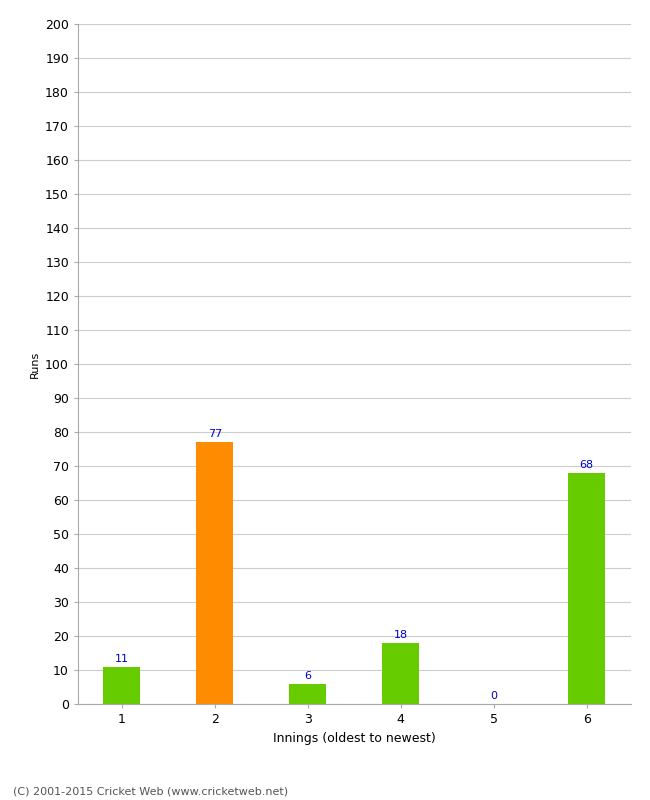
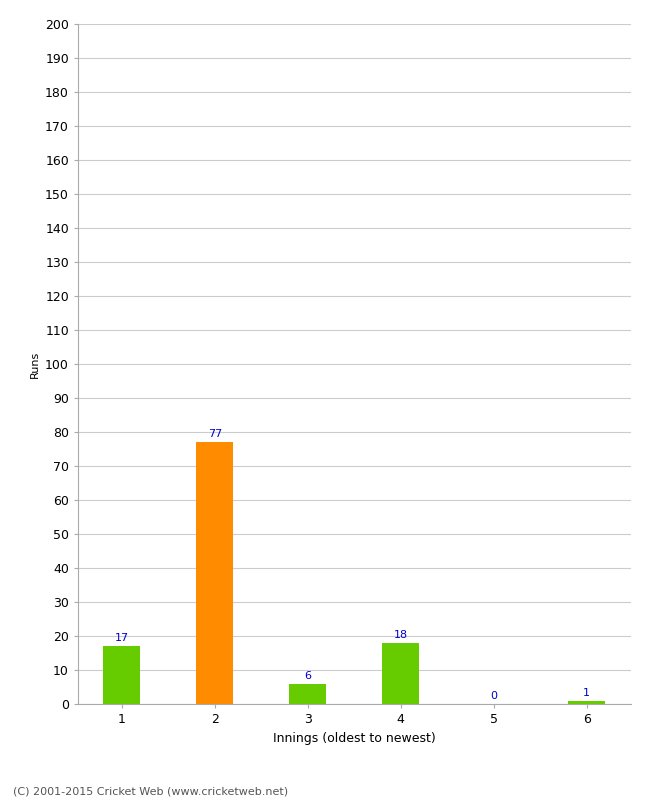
1: 11 -> 17
6: 68 -> 1
